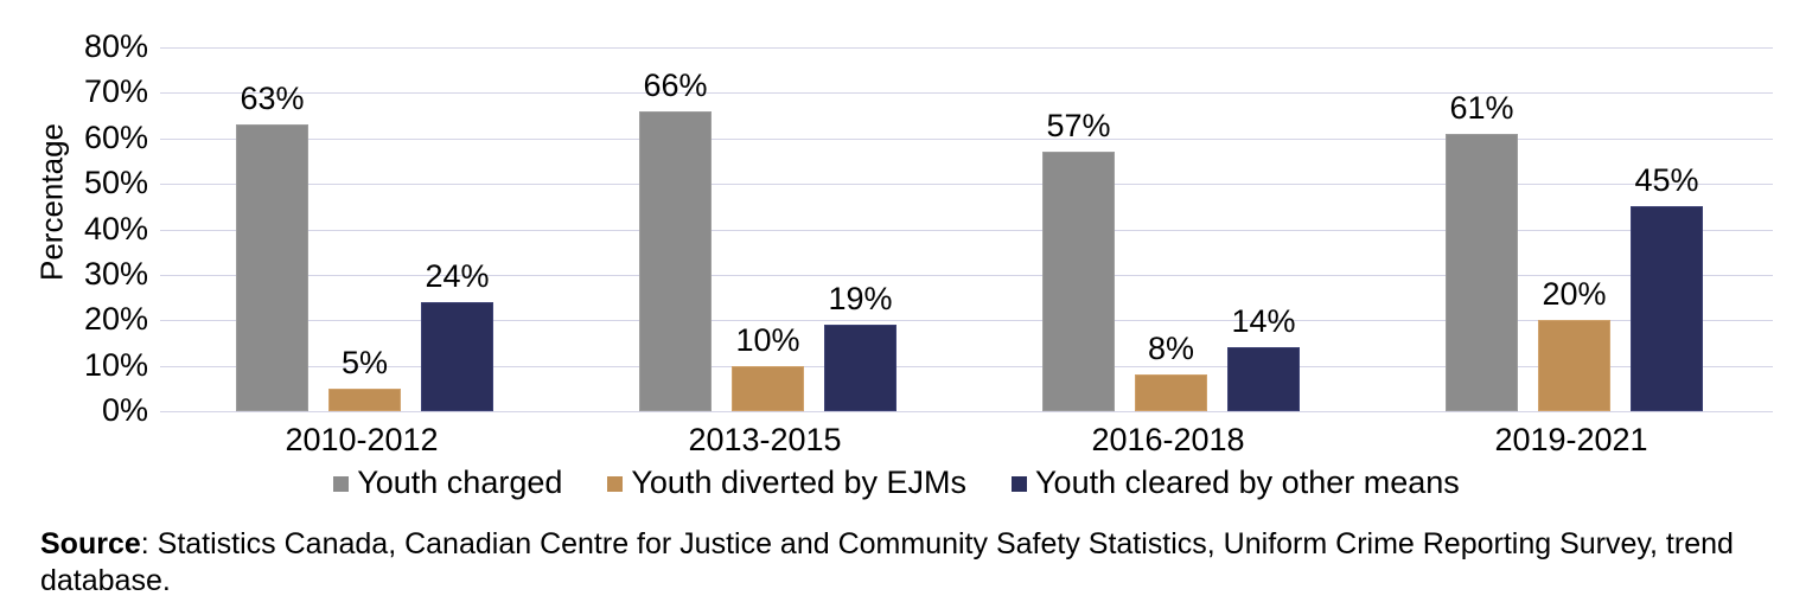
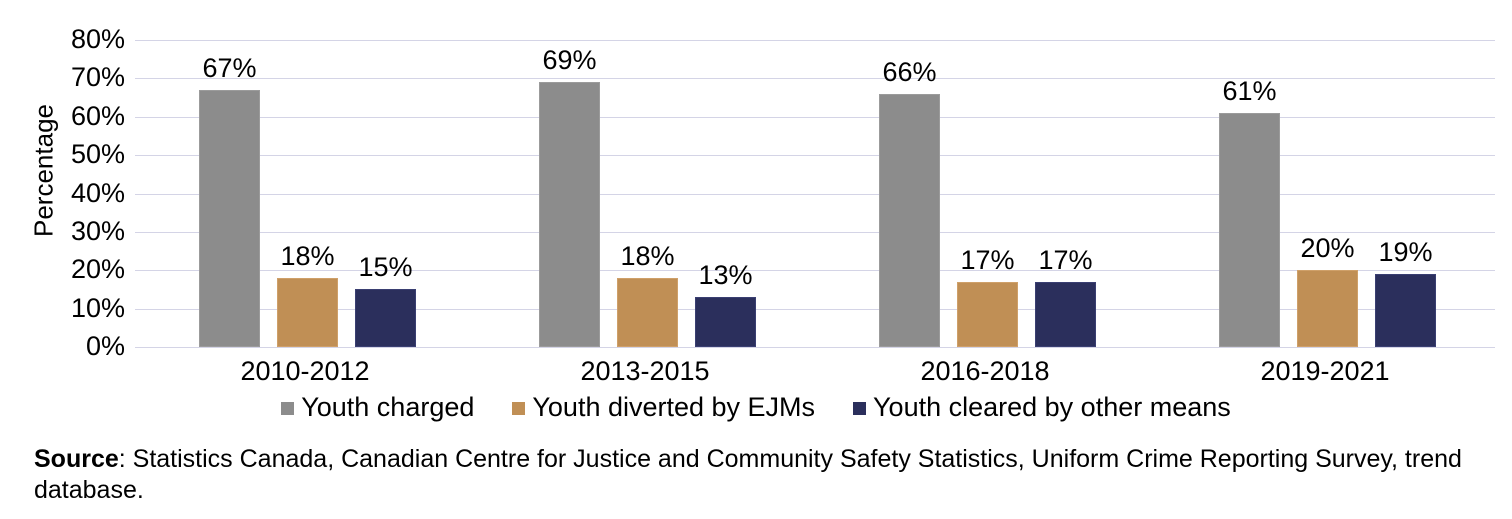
Youth charged/2010-2012: 63% -> 67%
Youth diverted by EJMs/2010-2012: 5% -> 18%
Youth cleared by other means/2010-2012: 24% -> 15%
Youth charged/2013-2015: 66% -> 69%
Youth diverted by EJMs/2013-2015: 10% -> 18%
Youth cleared by other means/2013-2015: 19% -> 13%
Youth charged/2016-2018: 57% -> 66%
Youth diverted by EJMs/2016-2018: 8% -> 17%
Youth cleared by other means/2016-2018: 14% -> 17%
Youth cleared by other means/2019-2021: 45% -> 19%
